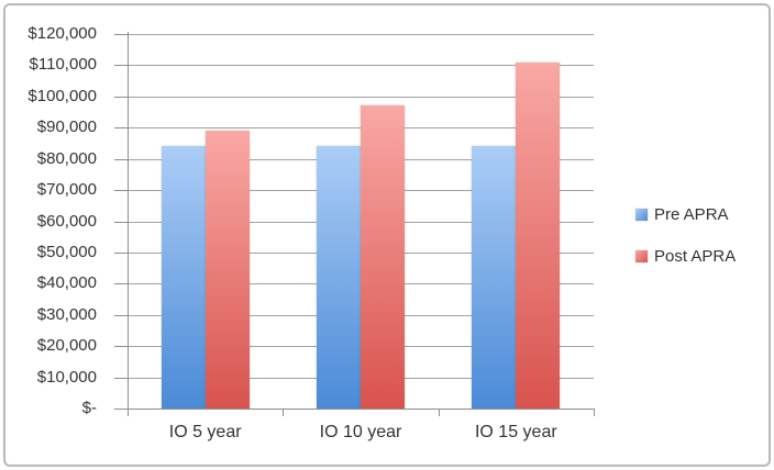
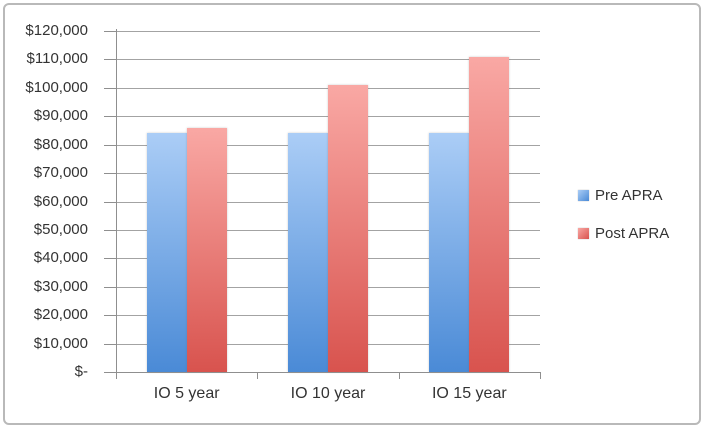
Post APRA/IO 5 year: $89000 -> $86000
Post APRA/IO 10 year: $97000 -> $101000
